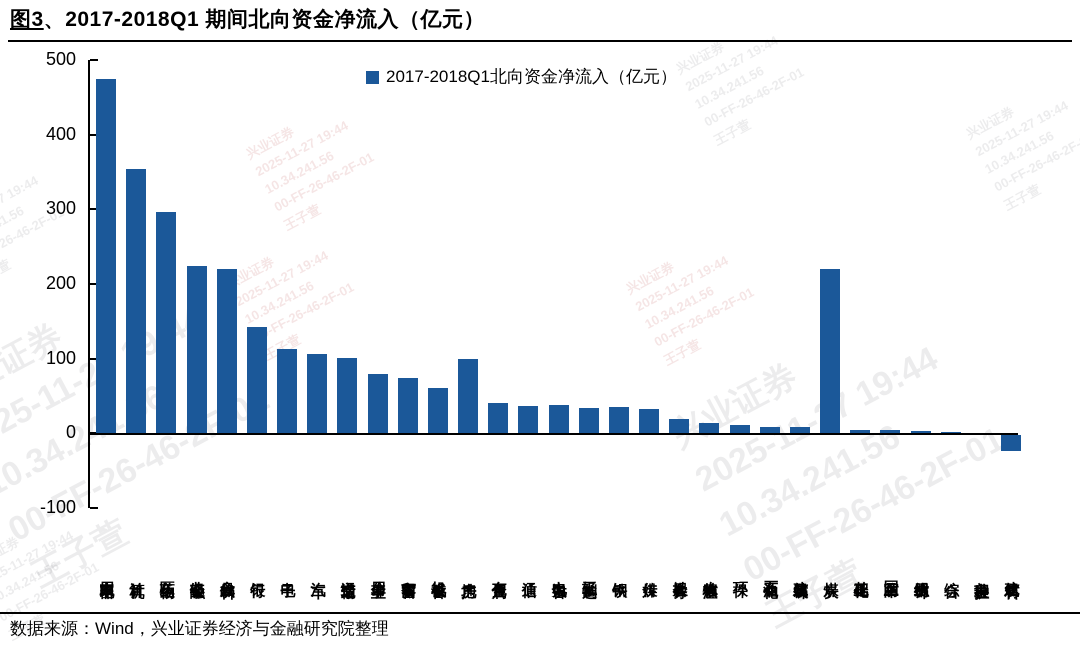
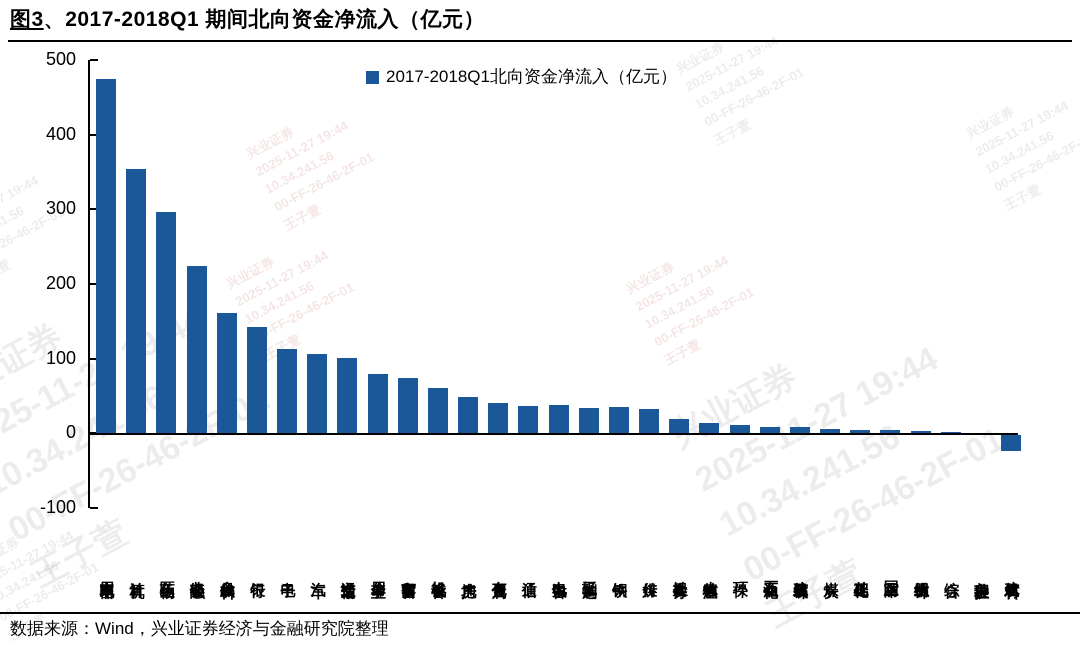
食品饮料: 220 -> 160
房地产: 100 -> 50
煤炭: 220 -> 10
